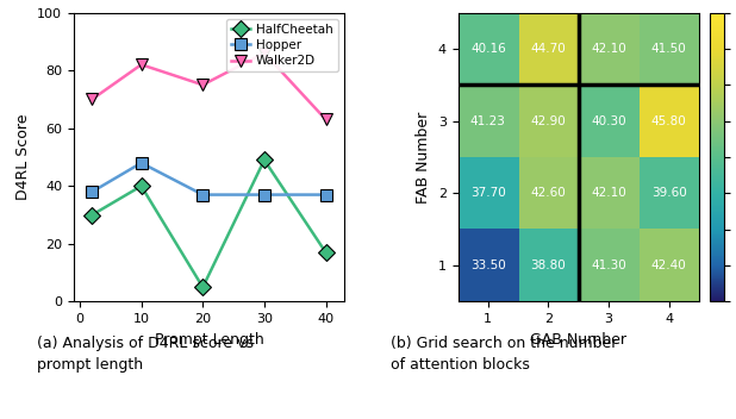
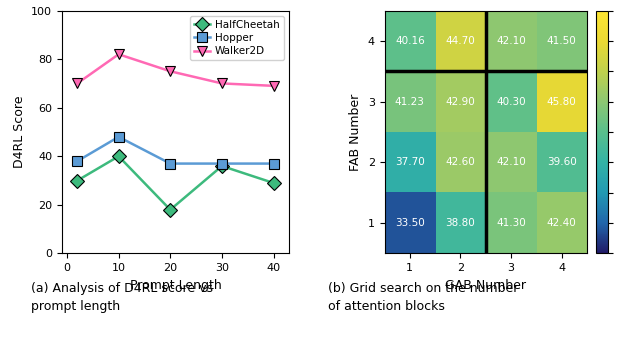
HalfCheetah/20: 5 -> 18
HalfCheetah/30: 49 -> 36
Walker2D/30: 86 -> 70
HalfCheetah/40: 17 -> 29
Walker2D/40: 63 -> 69
